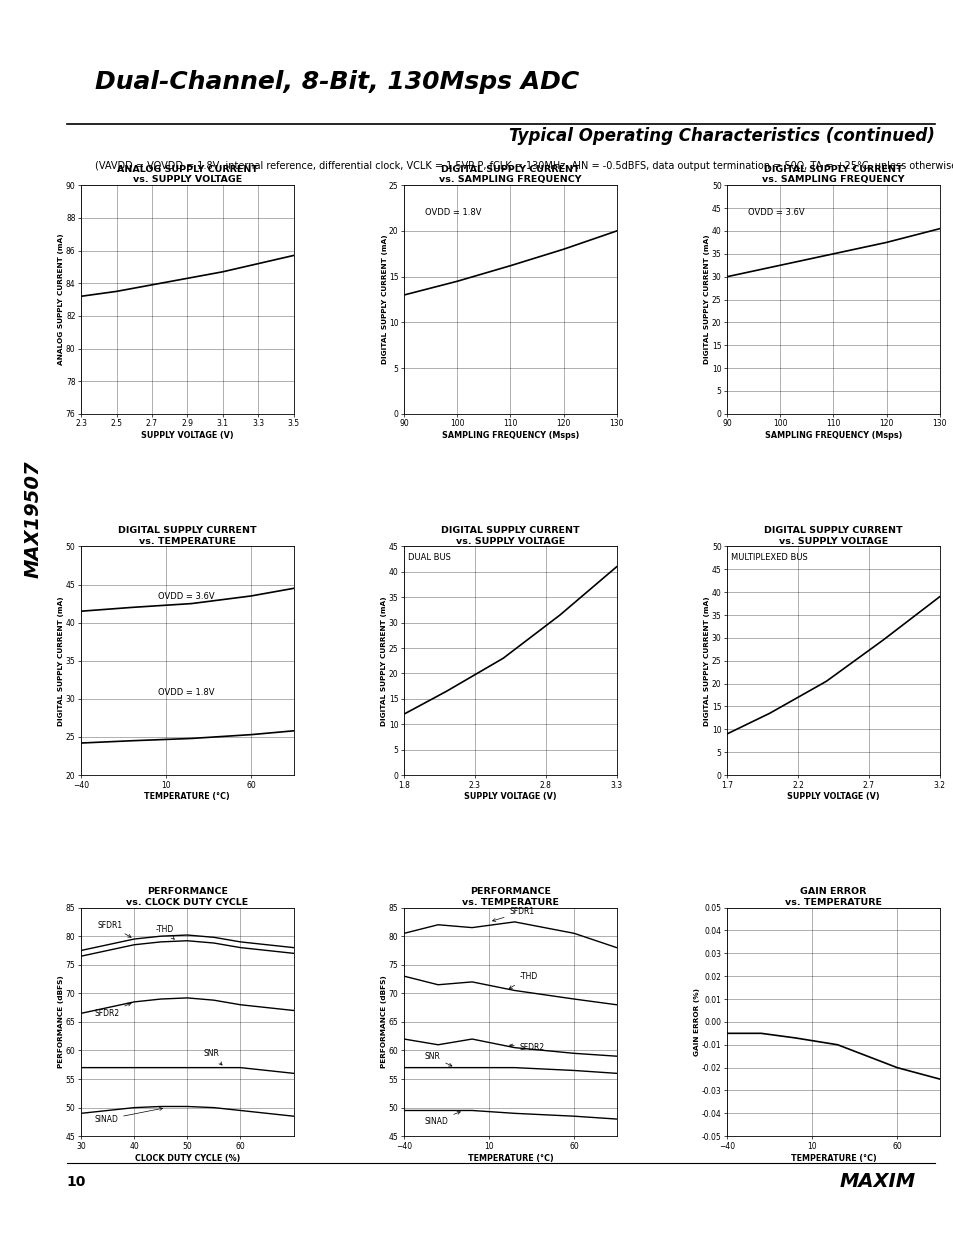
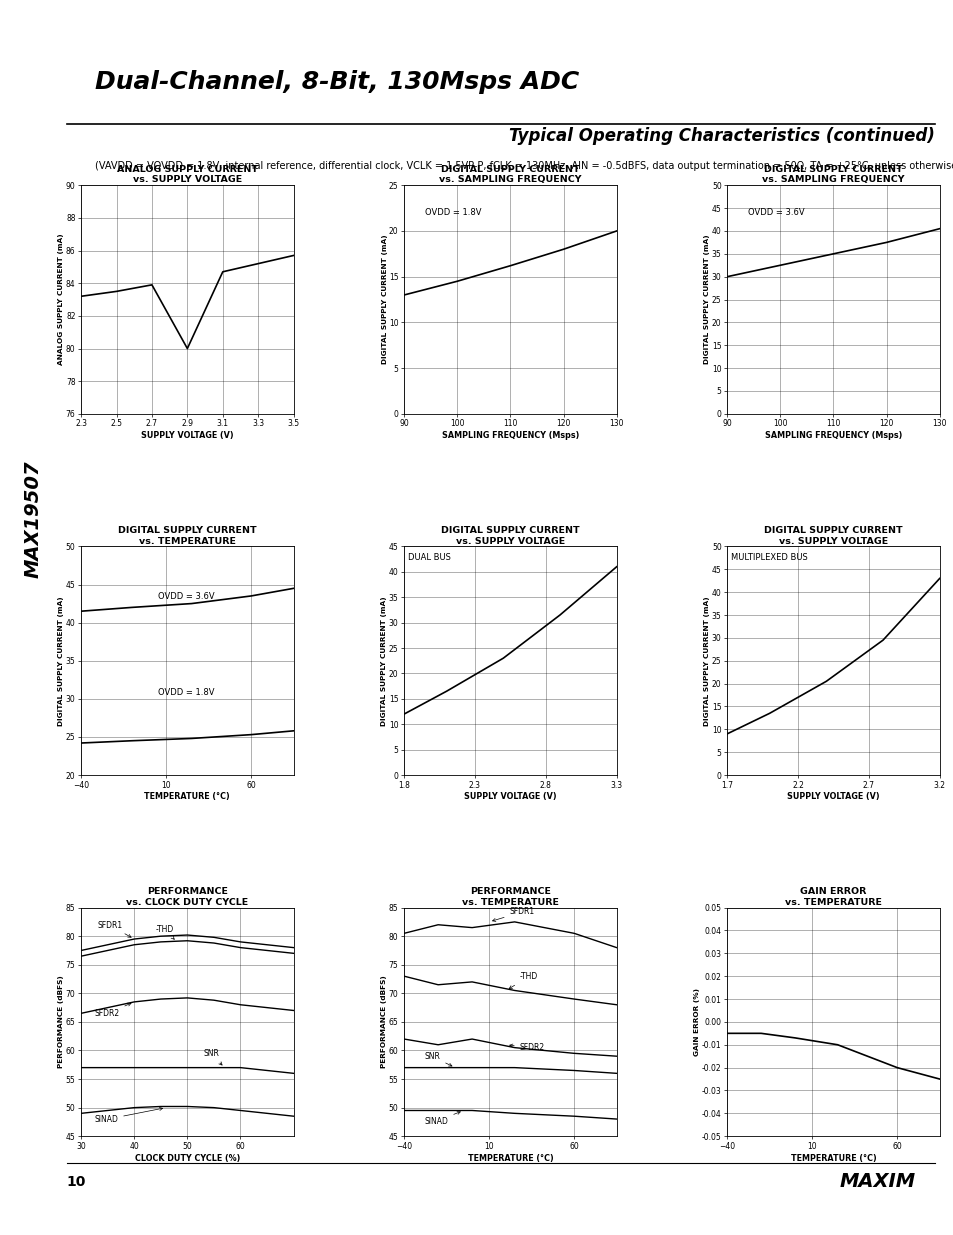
2.9: 84.3 -> 80.0
3.2: 39.0 -> 43.0
